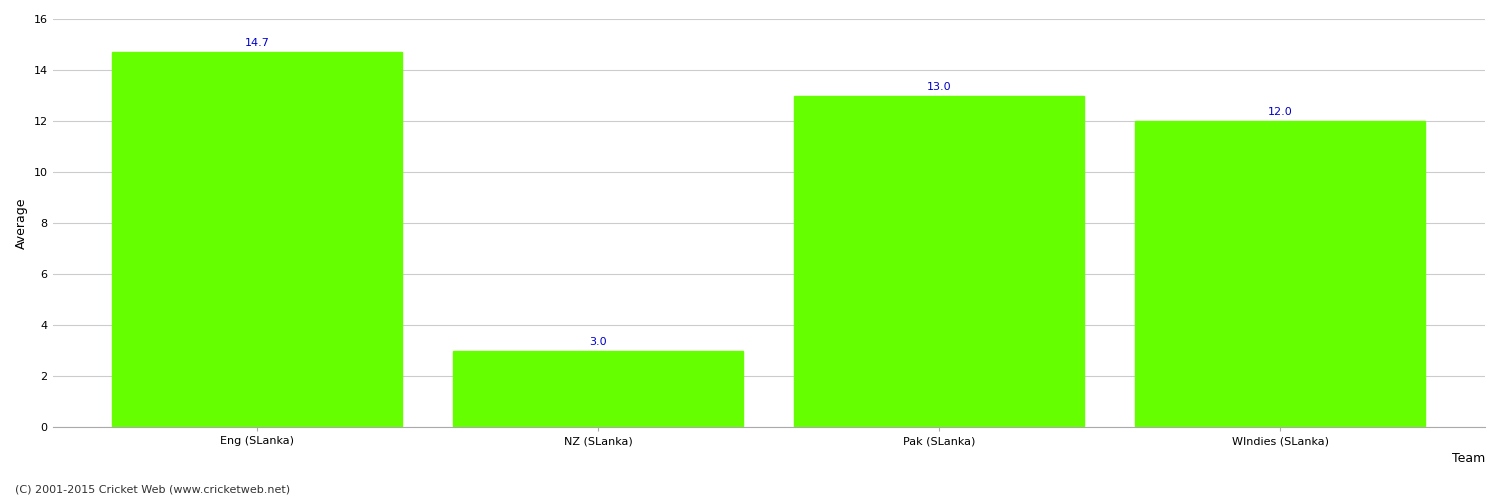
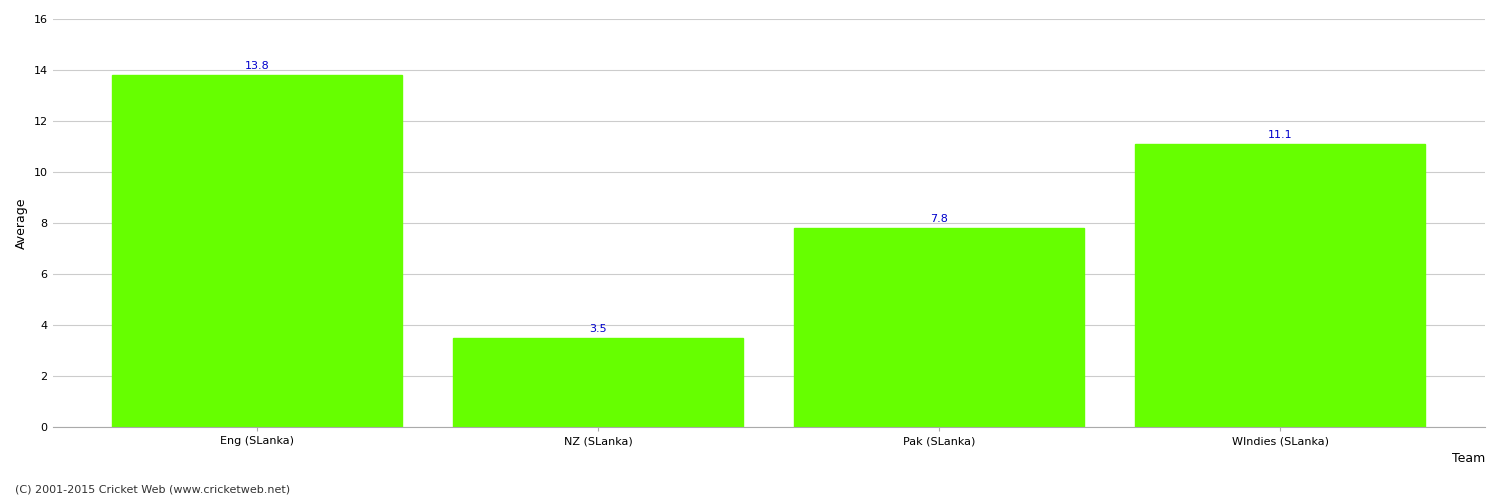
Eng (SLanka): 14.7 -> 13.8
NZ (SLanka): 3.0 -> 3.5
Pak (SLanka): 13.0 -> 7.8
WIndies (SLanka): 12.0 -> 11.1
